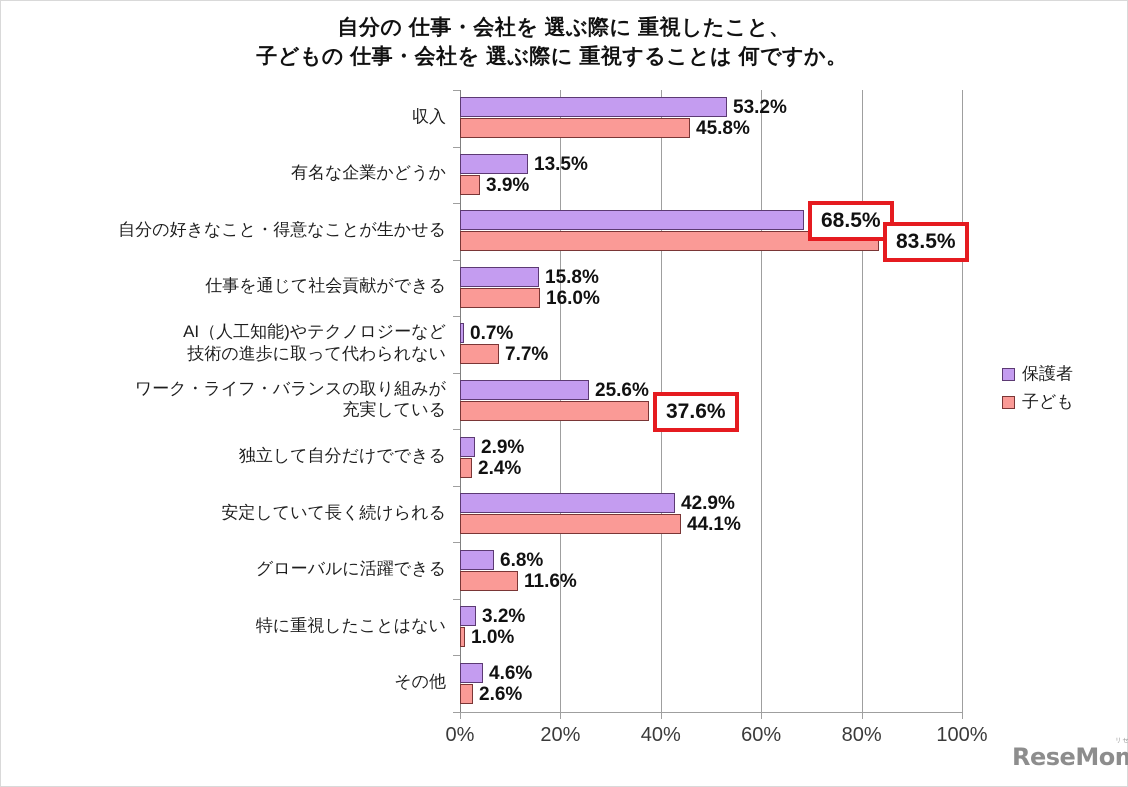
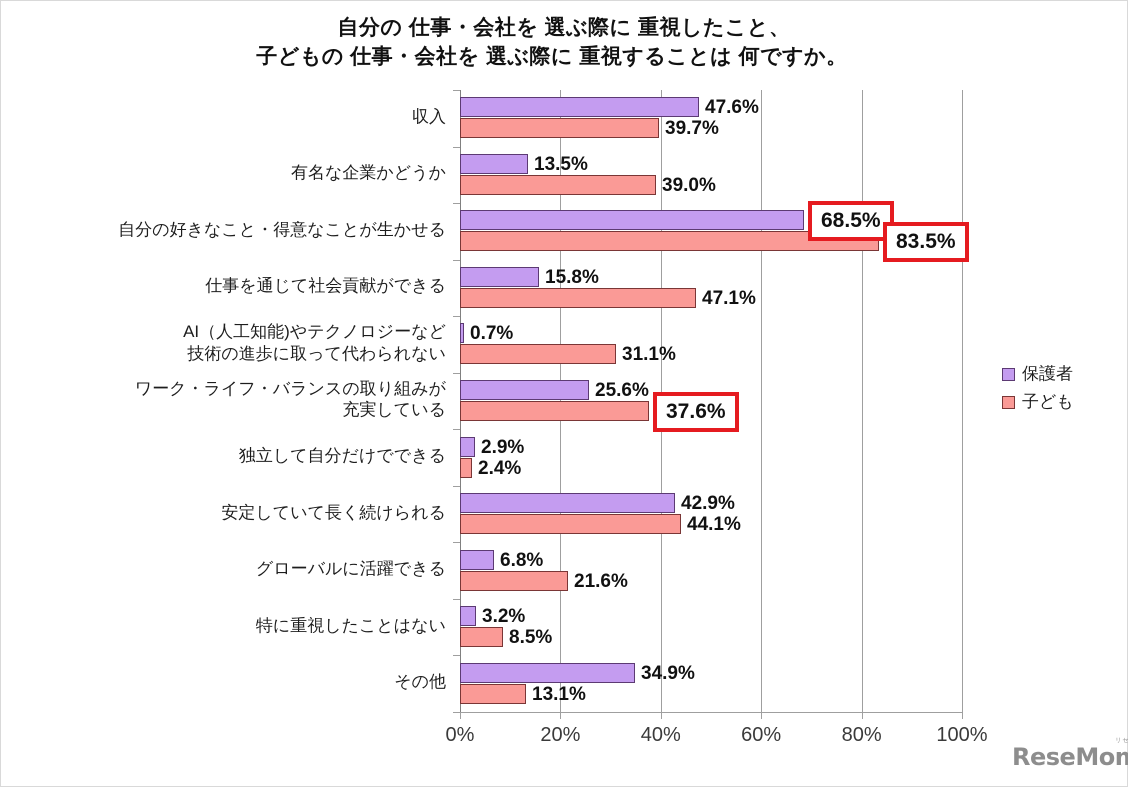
保護者/収入: 53.2% -> 47.6%
子ども/収入: 45.8% -> 39.7%
子ども/有名な企業かどうか: 3.9% -> 39.0%
子ども/仕事を通じて社会貢献ができる: 16.0% -> 47.1%
子ども/AI（人工知能)やテクノロジーなど技術の進歩に取って代わられない: 7.7% -> 31.1%
子ども/グローバルに活躍できる: 11.6% -> 21.6%
子ども/特に重視したことはない: 1.0% -> 8.5%
保護者/その他: 4.6% -> 34.9%
子ども/その他: 2.6% -> 13.1%
